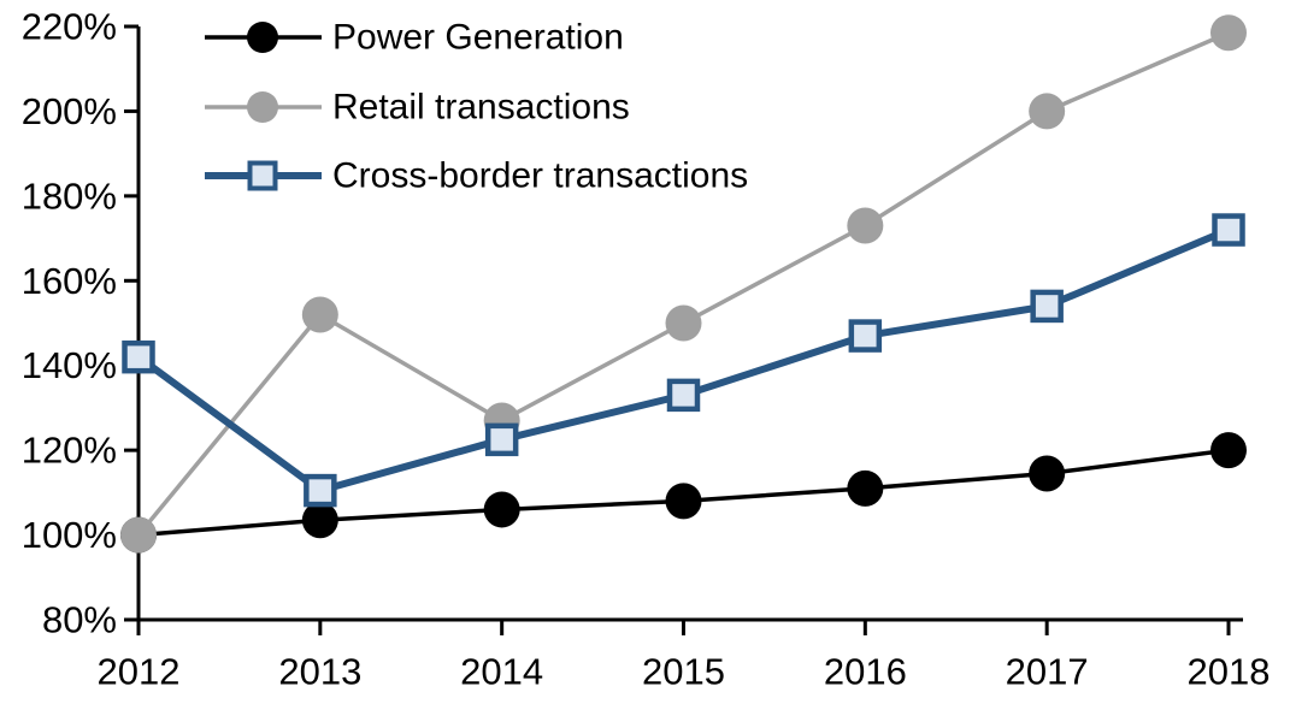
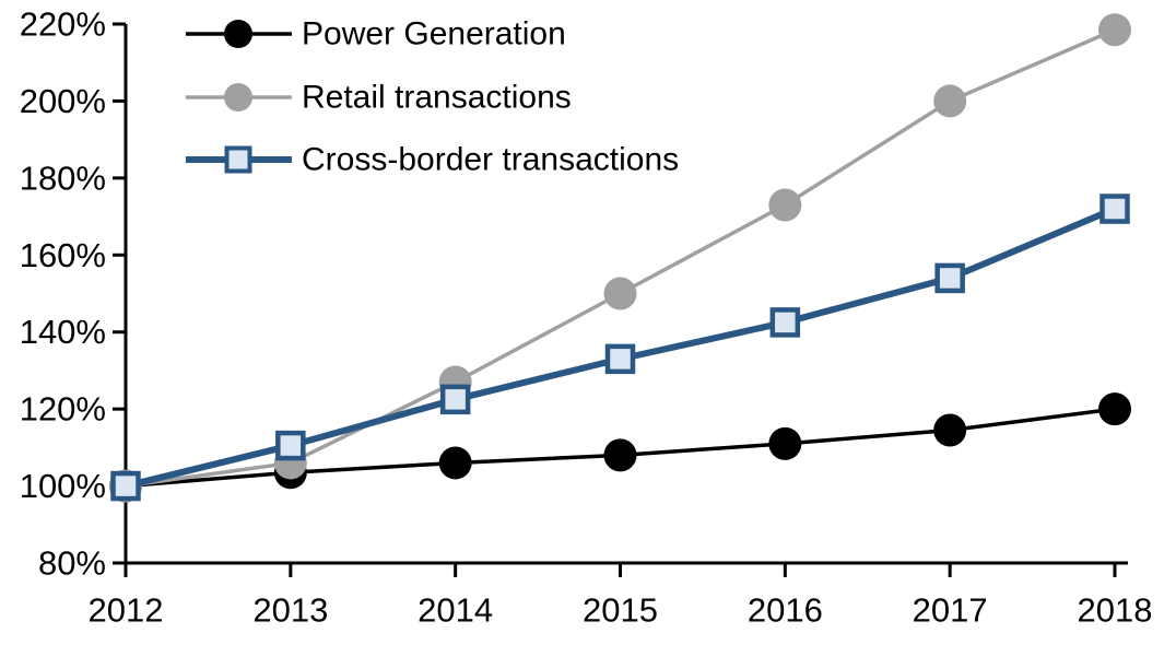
Cross-border transactions/2012: 142% -> 100%
Retail transactions/2013: 152% -> 106%
Cross-border transactions/2016: 147% -> 142%
